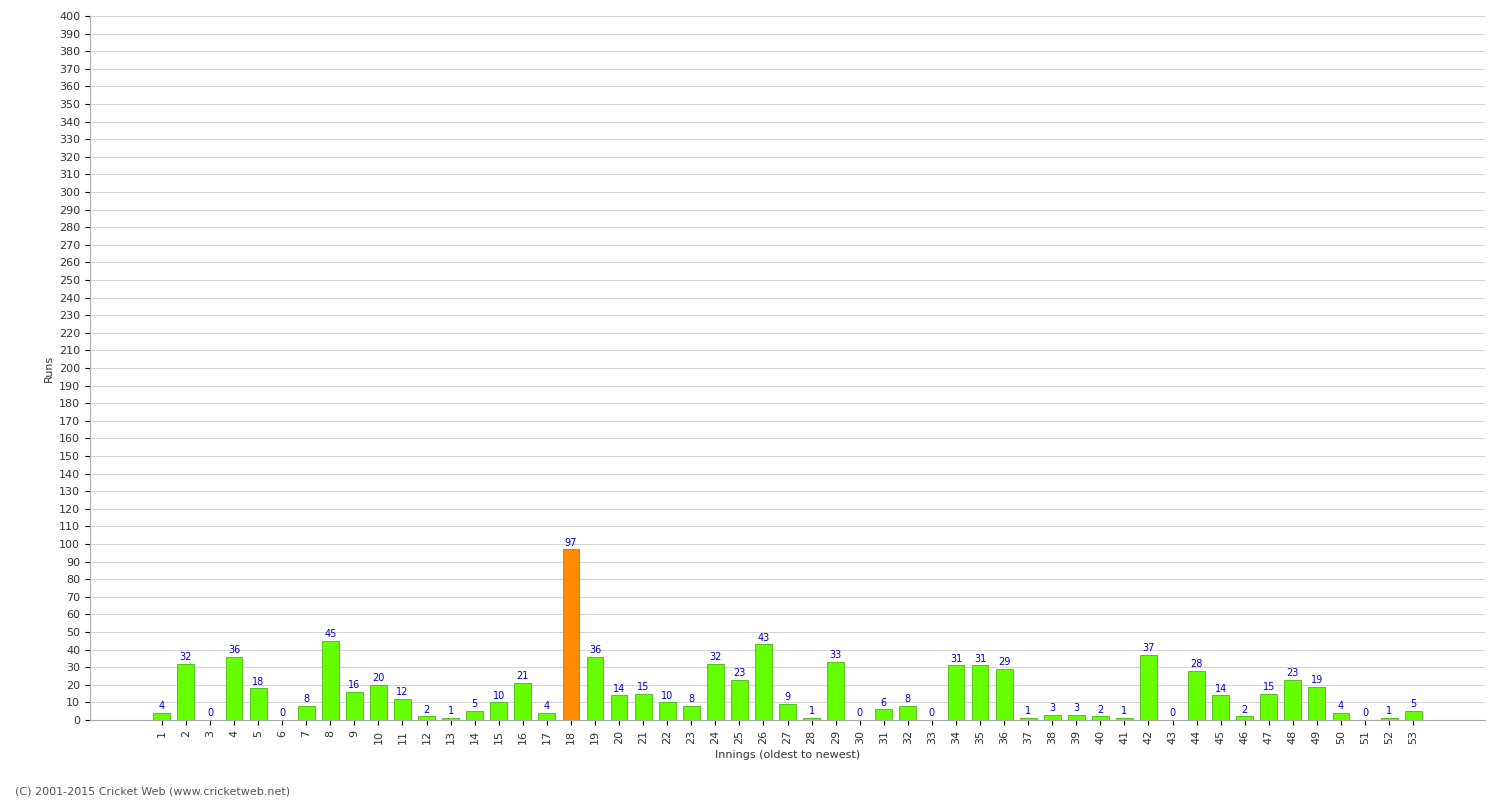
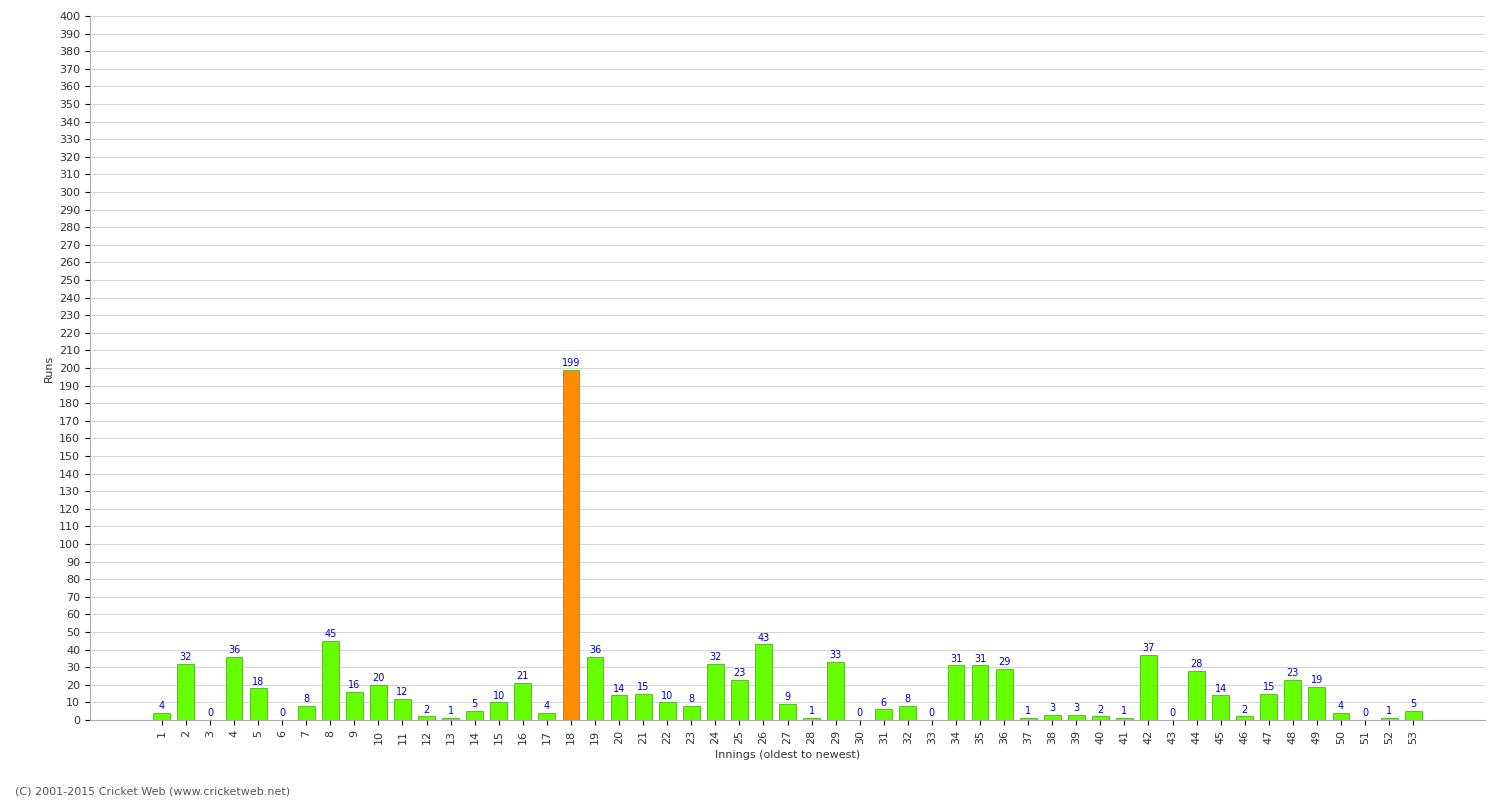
18: 97 -> 199
